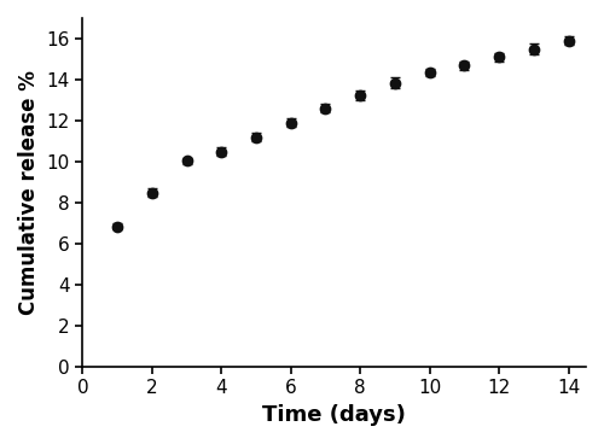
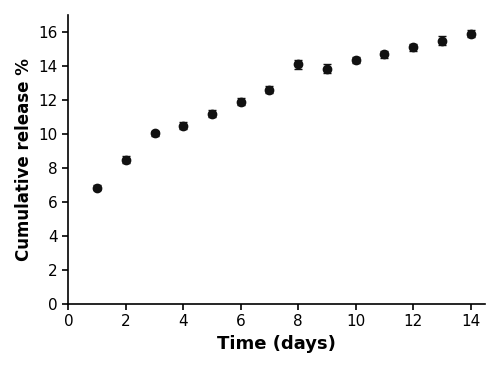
8: 13.2 -> 14.1
